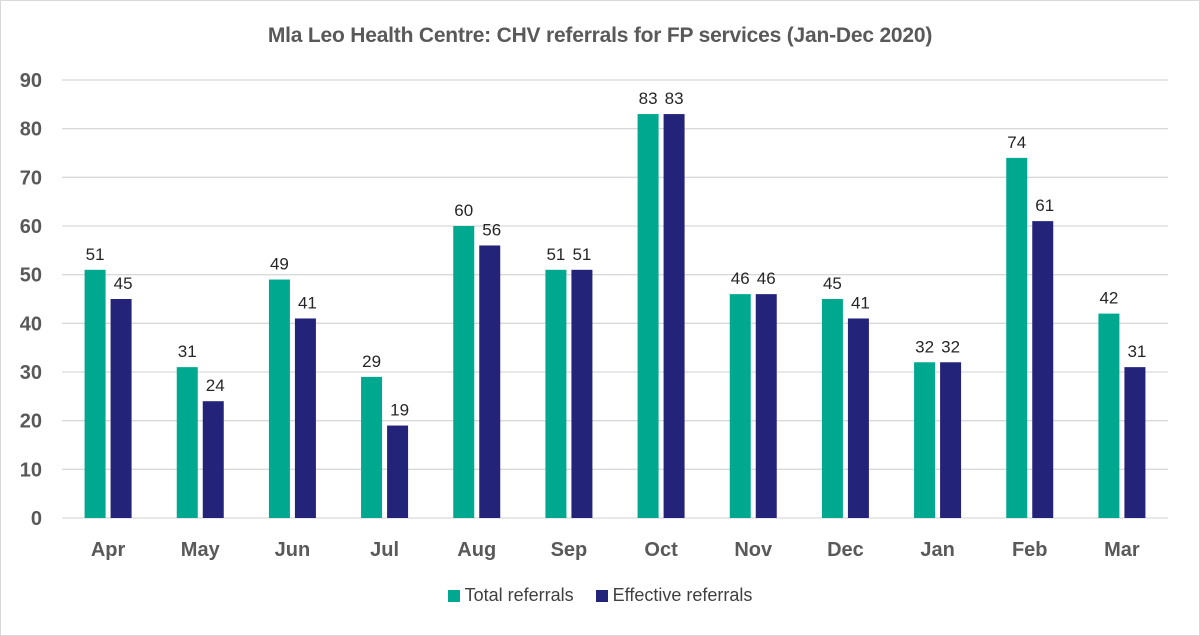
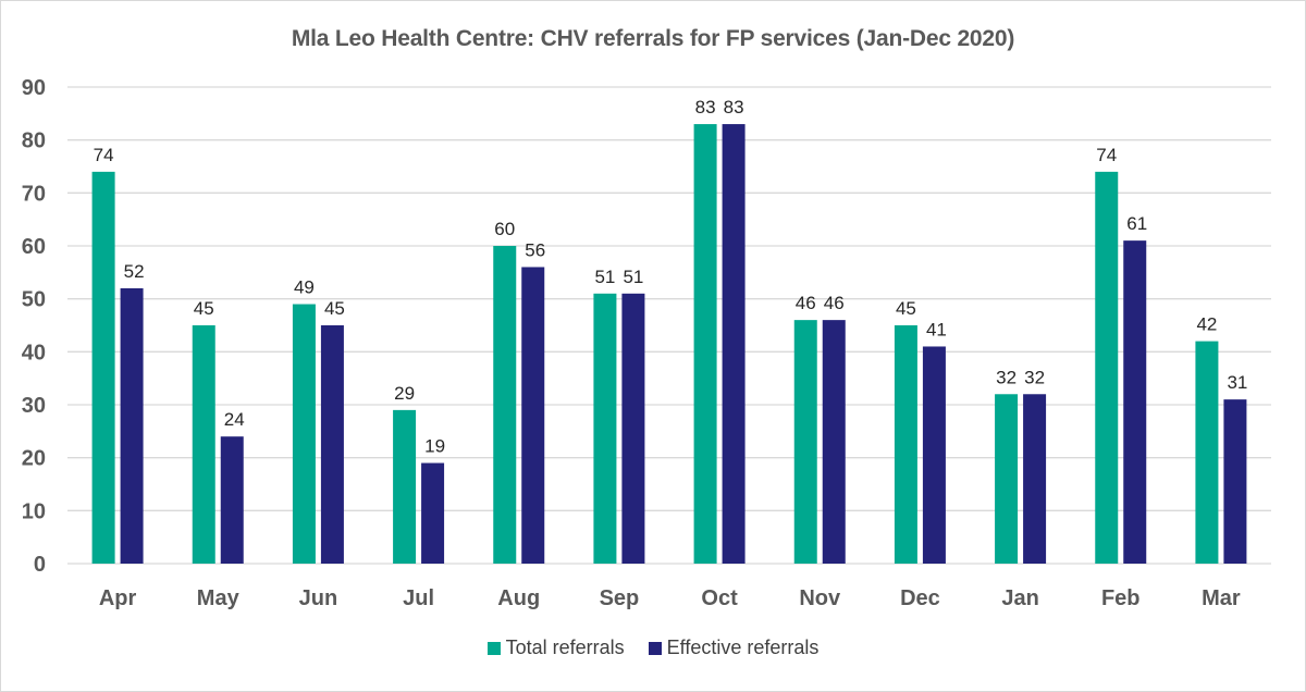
Total referrals/Apr: 51 -> 74
Effective referrals/Apr: 45 -> 52
Total referrals/May: 31 -> 45
Effective referrals/Jun: 41 -> 45
